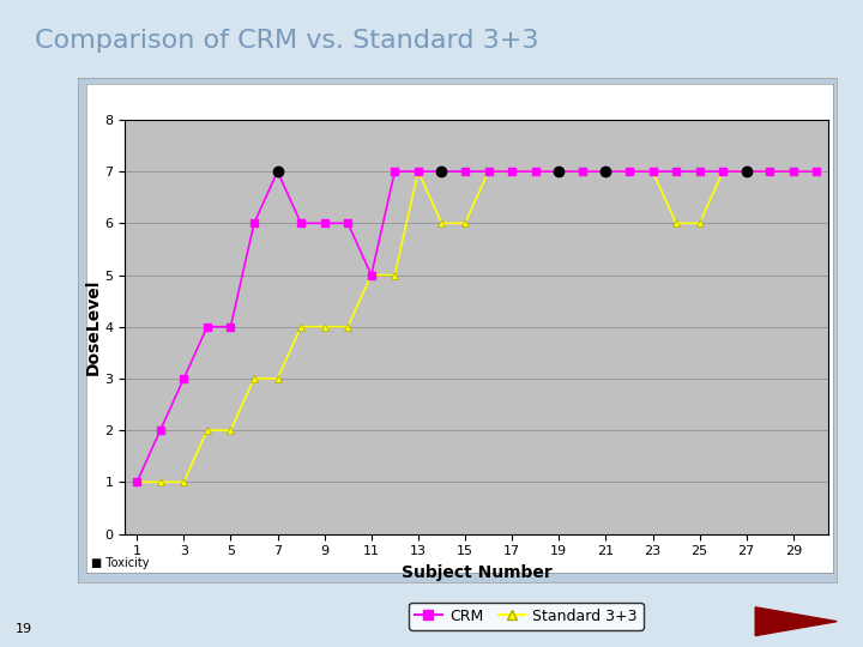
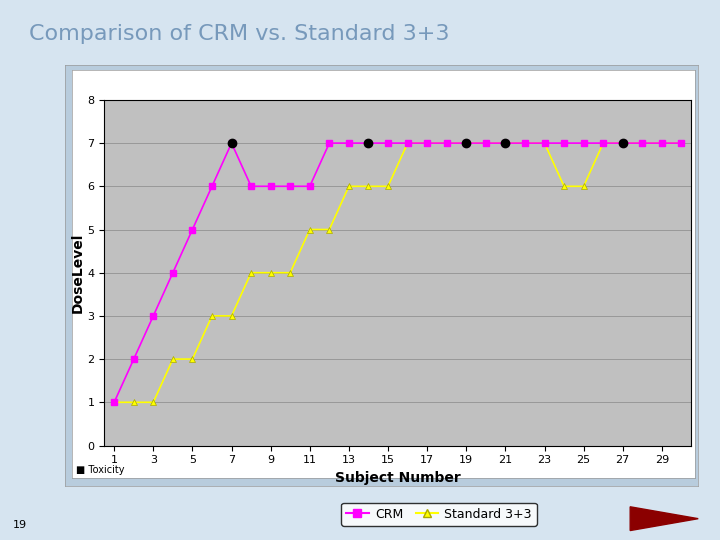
CRM/5: 4 -> 5
CRM/11: 5 -> 6
Standard 3+3/13: 7 -> 6
